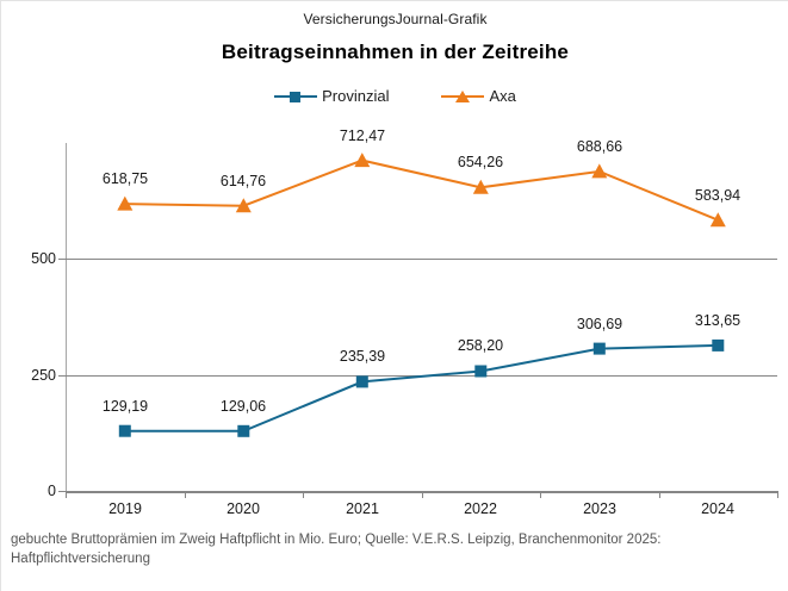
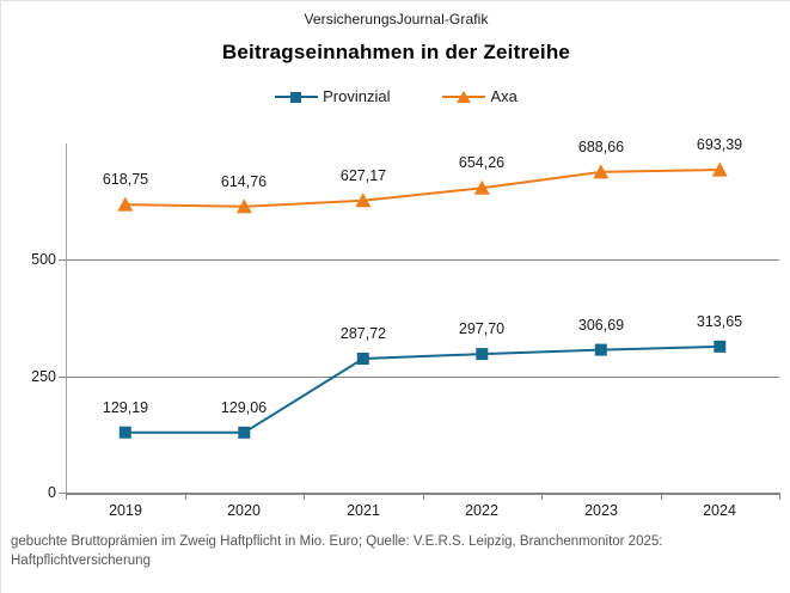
Provinzial/2021: 235,39 -> 287,72
Axa/2021: 712,47 -> 627,17
Provinzial/2022: 258,20 -> 297,70
Axa/2024: 583,94 -> 693,39
